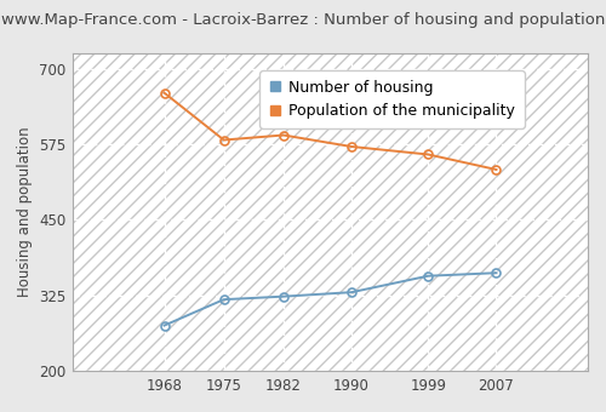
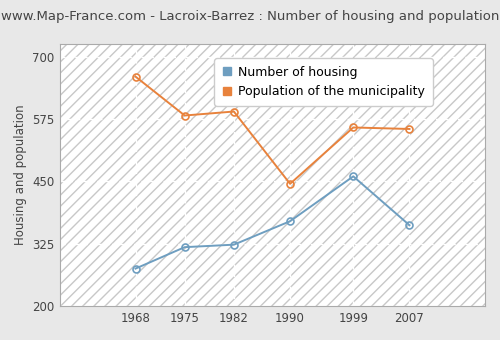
Number of housing/1990: 330 -> 370
Population of the municipality/1990: 571 -> 445
Number of housing/1999: 357 -> 460
Population of the municipality/2007: 533 -> 555
